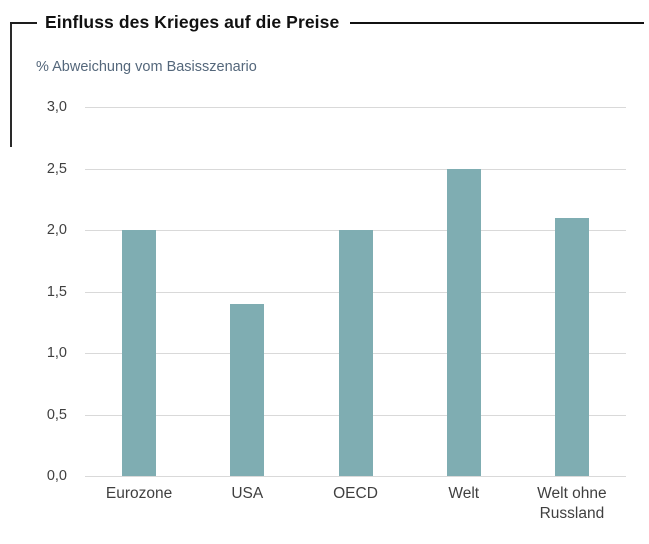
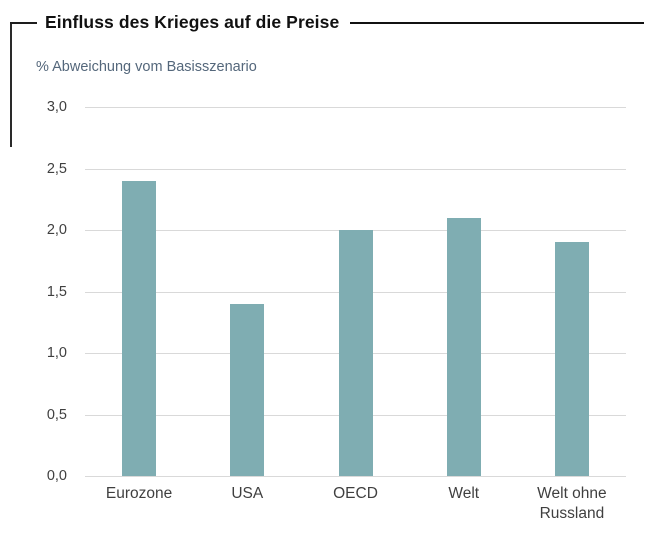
Eurozone: 2,0 -> 2,4
Welt: 2,5 -> 2,1
Welt ohne Russland: 2,1 -> 1,9
